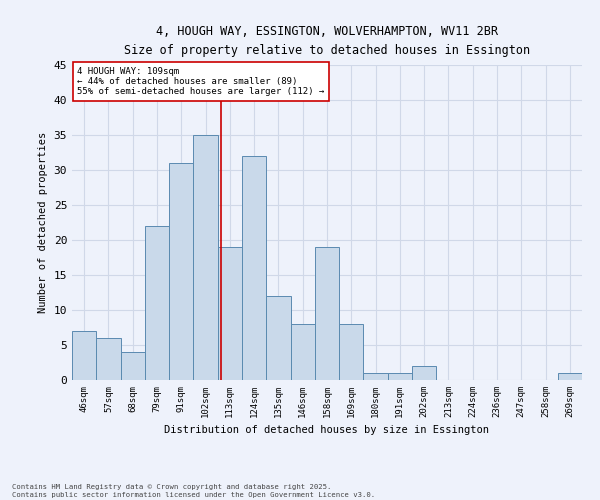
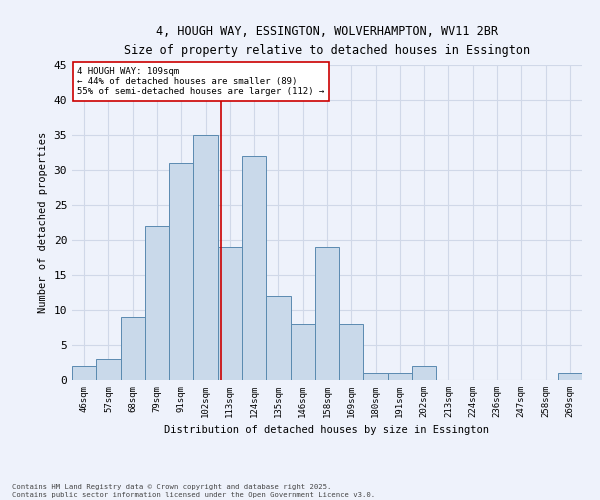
46sqm: 7 -> 2
57sqm: 6 -> 3
68sqm: 4 -> 9
